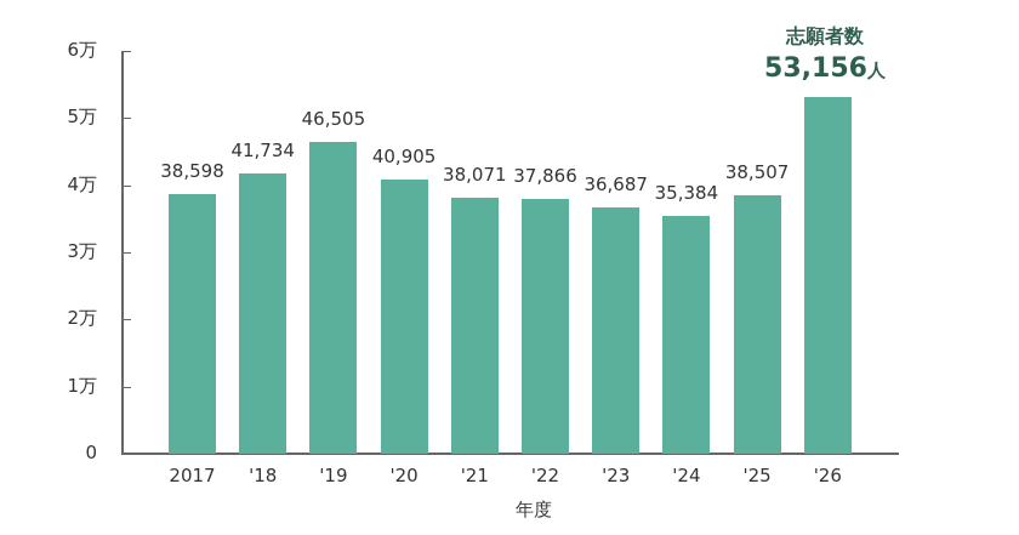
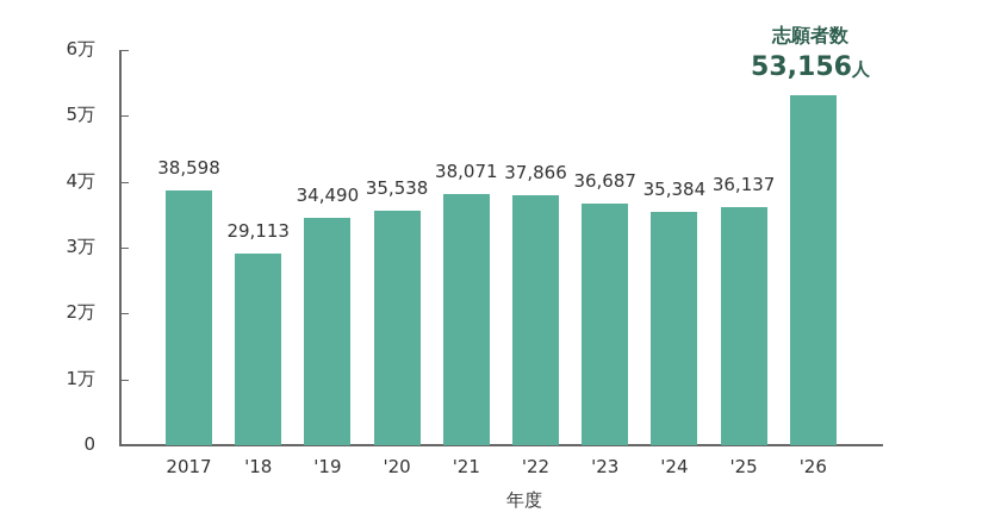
'18: 41,734 -> 29,113
'19: 46,505 -> 34,490
'20: 40,905 -> 35,538
'25: 38,507 -> 36,137
